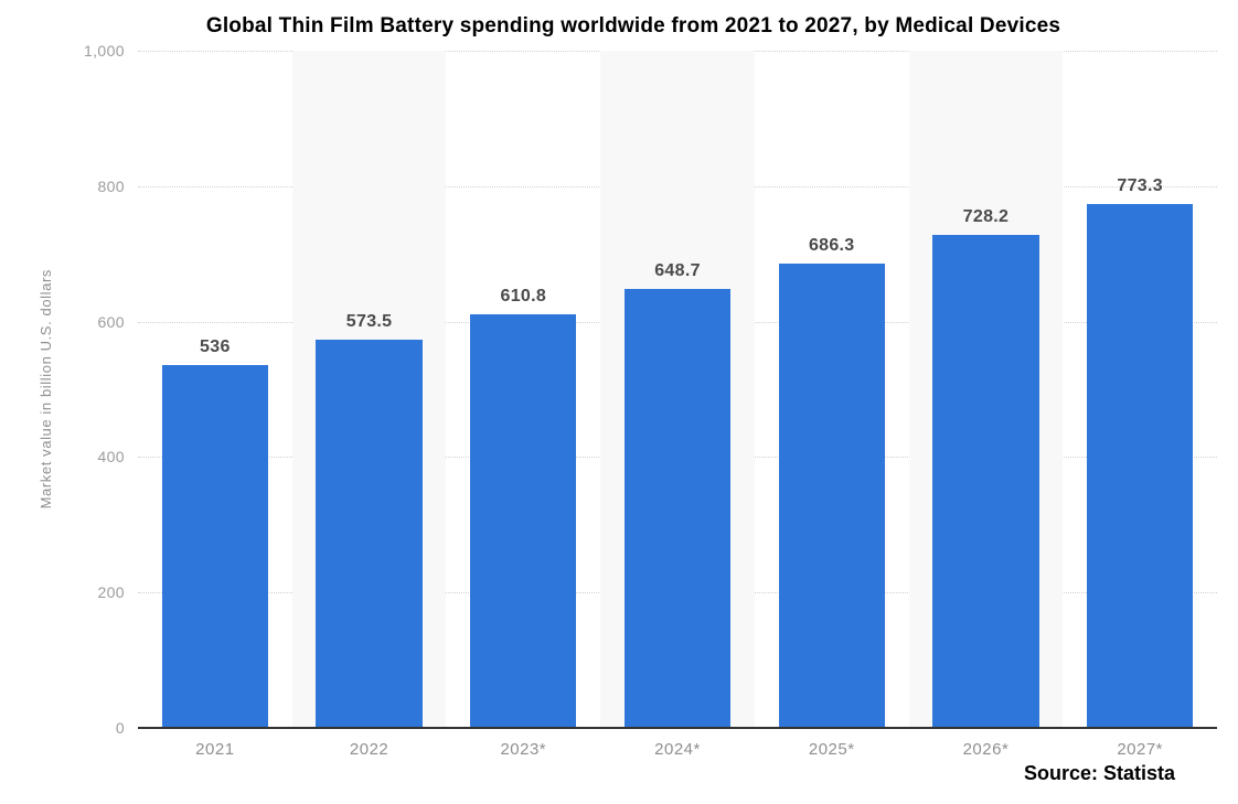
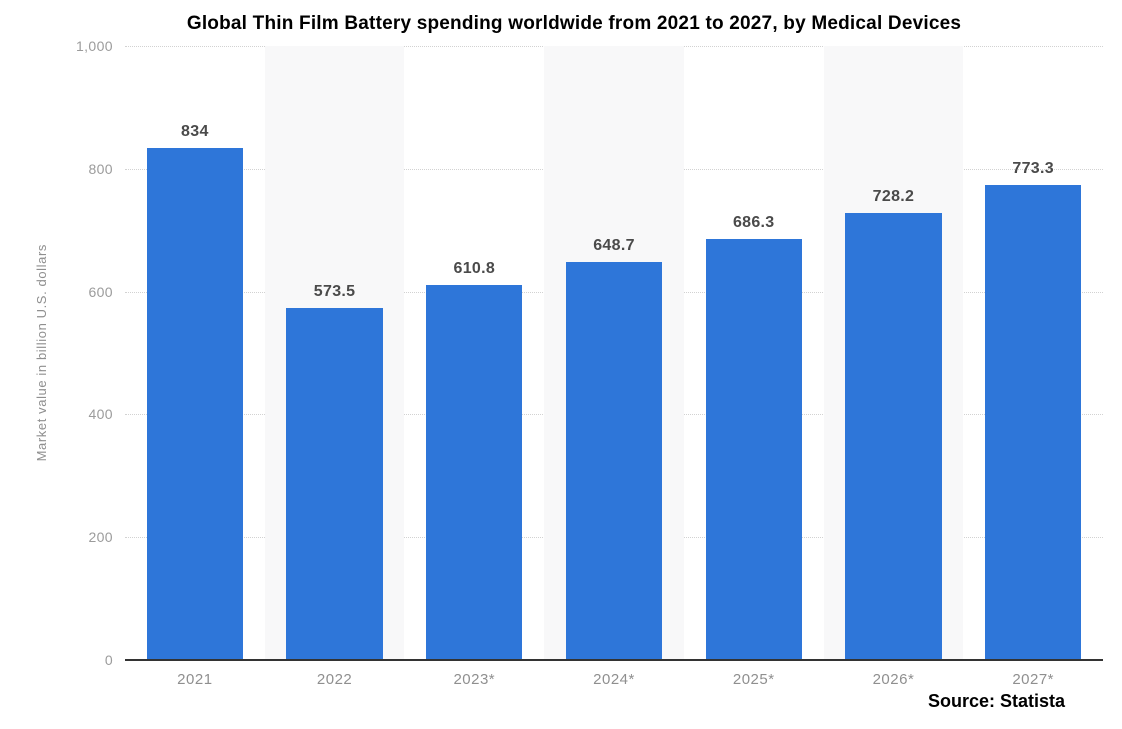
2021: 536 -> 834
